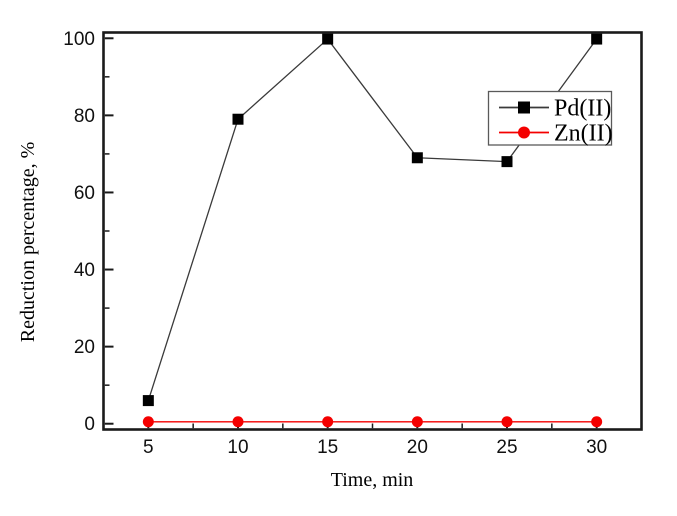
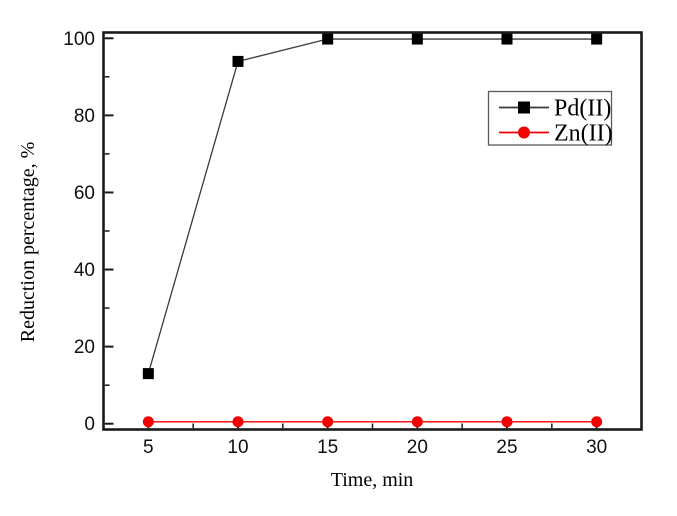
Pd(II)/5: 6 -> 13
Pd(II)/10: 79 -> 94
Pd(II)/20: 69 -> 100
Pd(II)/25: 68 -> 100
